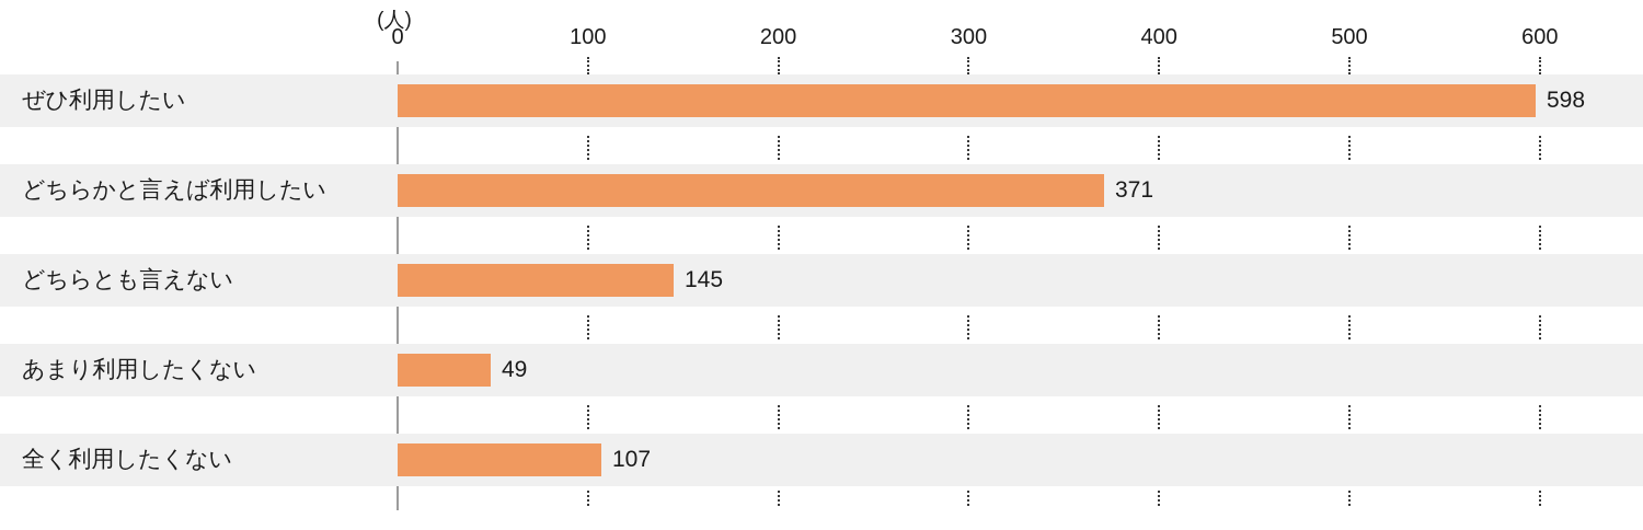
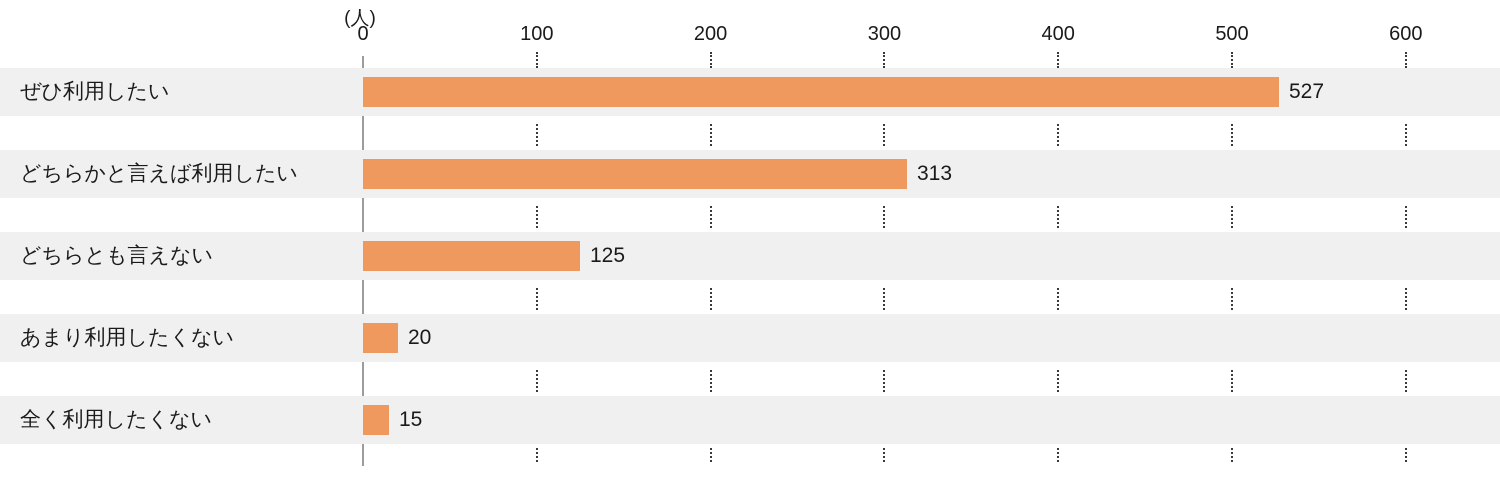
ぜひ利用したい: 598 -> 527
どちらかと言えば利用したい: 371 -> 313
どちらとも言えない: 145 -> 125
あまり利用したくない: 49 -> 20
全く利用したくない: 107 -> 15
